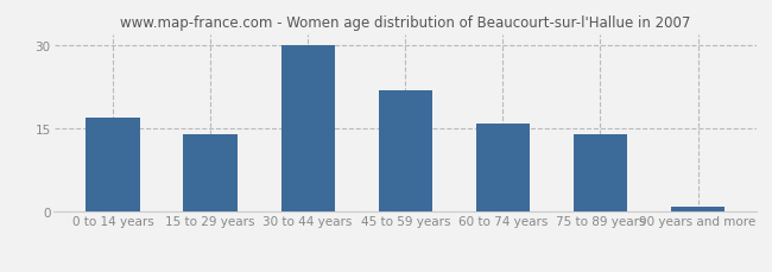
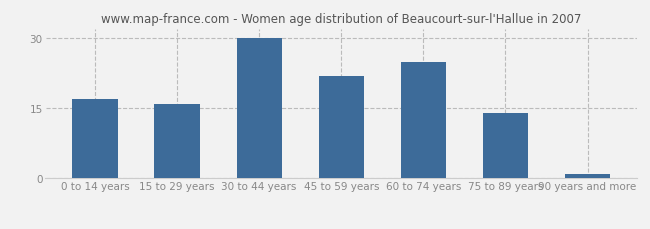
15 to 29 years: 14 -> 16
60 to 74 years: 16 -> 25
